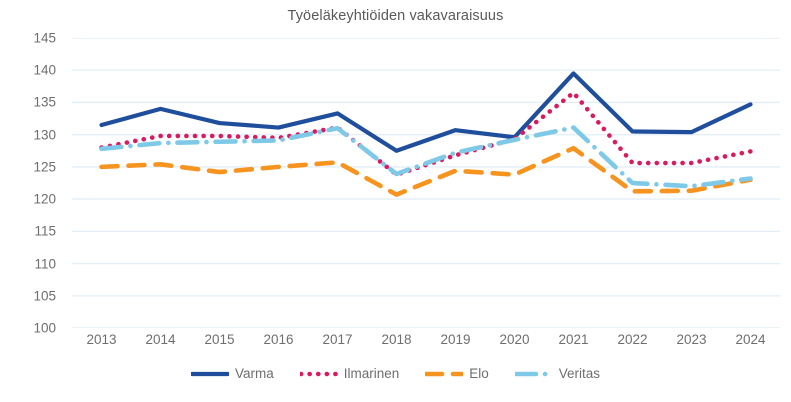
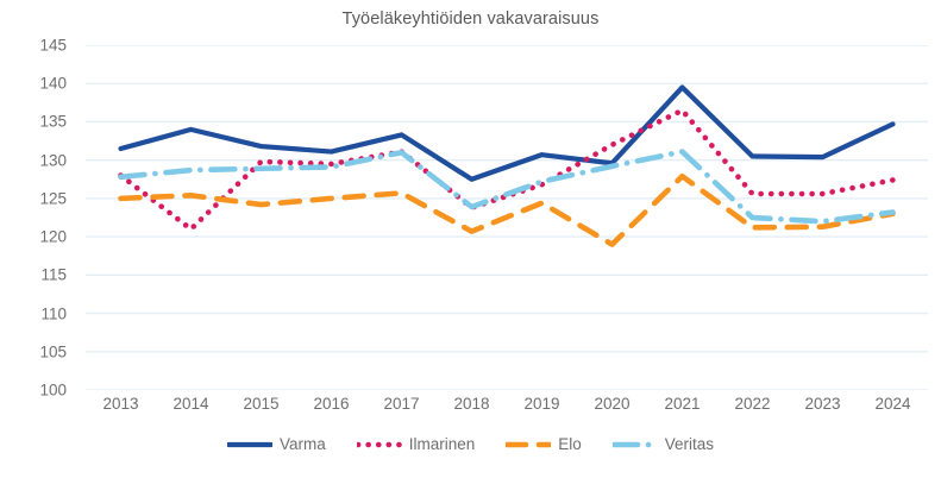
Ilmarinen/2014: 130 -> 121
Ilmarinen/2020: 129 -> 132
Elo/2020: 124 -> 119
